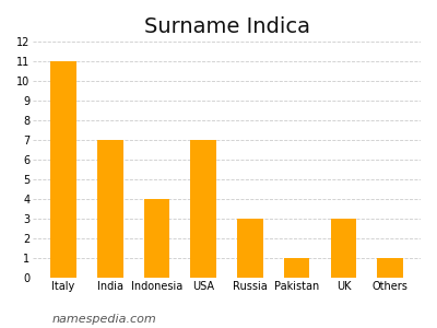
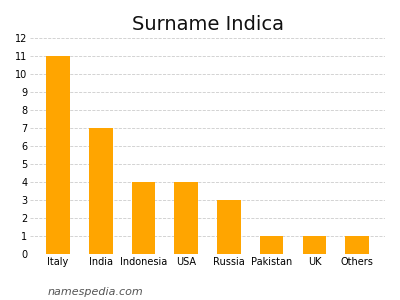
USA: 7 -> 4
UK: 3 -> 1
